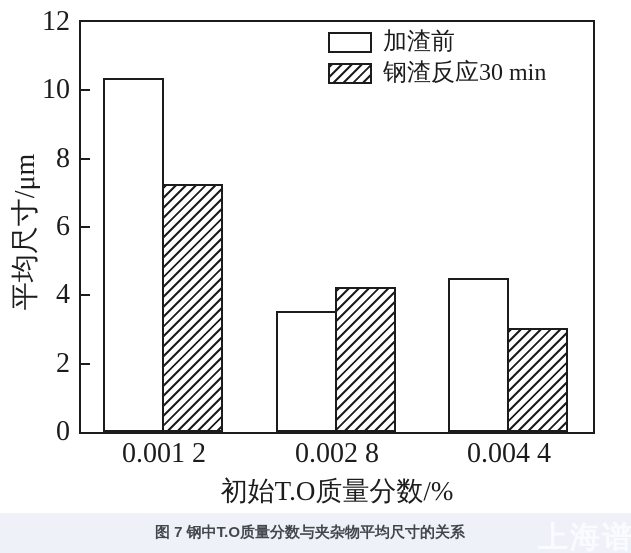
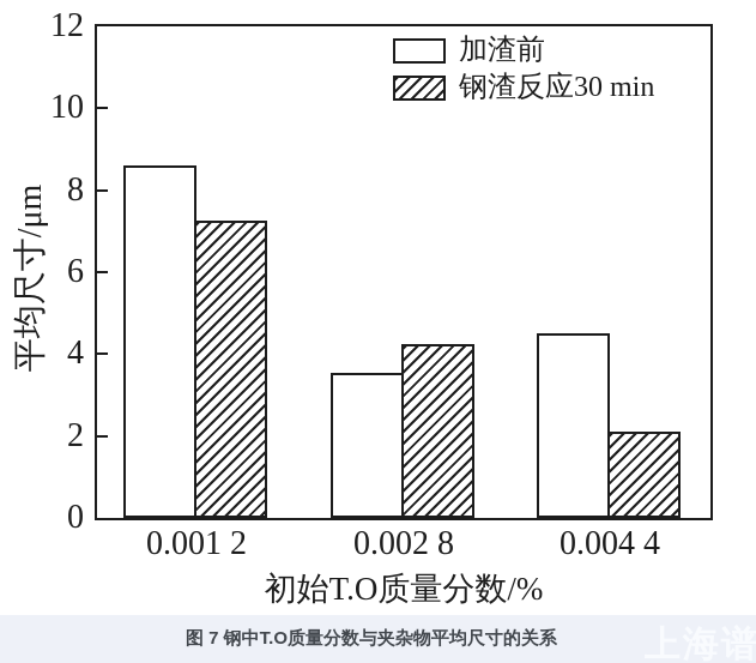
加渣前/0.001 2: 10.3 -> 8.6
钢渣反应30 min/0.004 4: 3.0 -> 2.1
